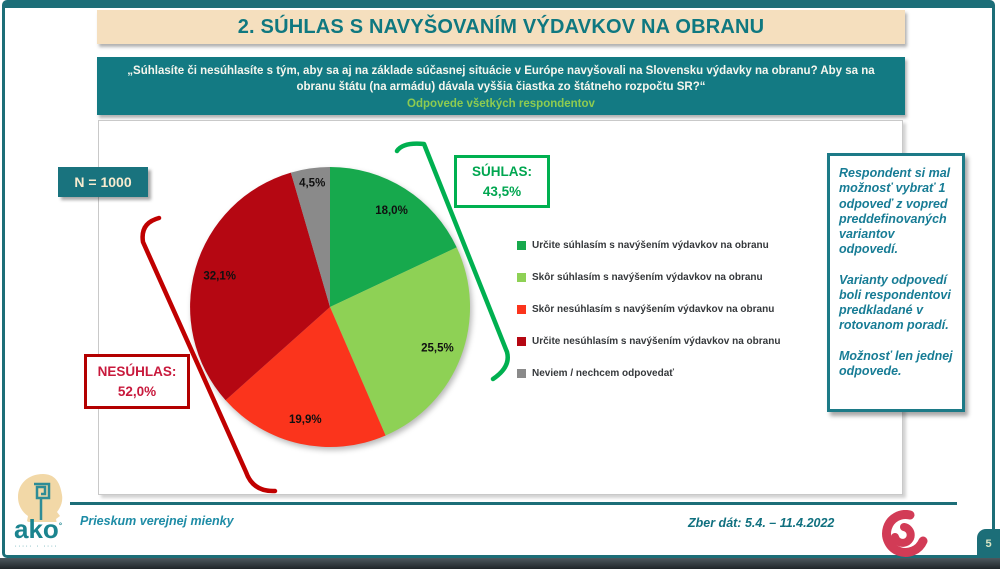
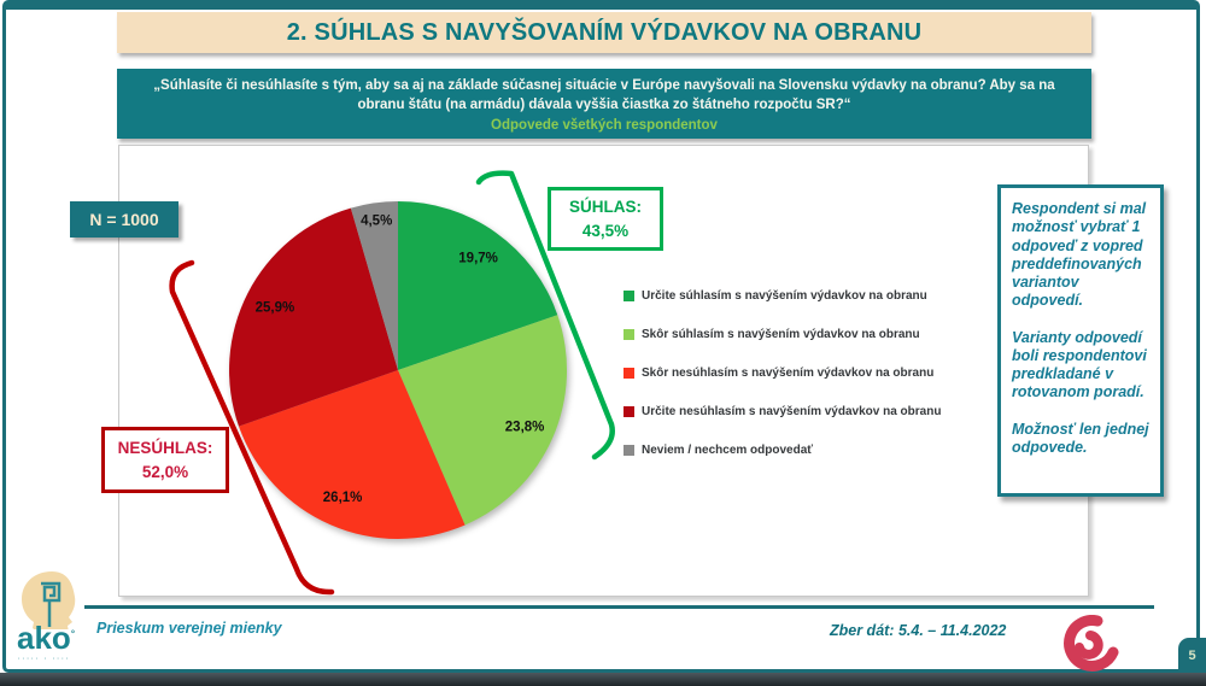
Určite súhlasím s navýšením výdavkov na obranu: 18,0% -> 19,7%
Skôr súhlasím s navýšením výdavkov na obranu: 25,5% -> 23,8%
Skôr nesúhlasím s navýšením výdavkov na obranu: 19,9% -> 26,1%
Určite nesúhlasím s navýšením výdavkov na obranu: 32,1% -> 25,9%
